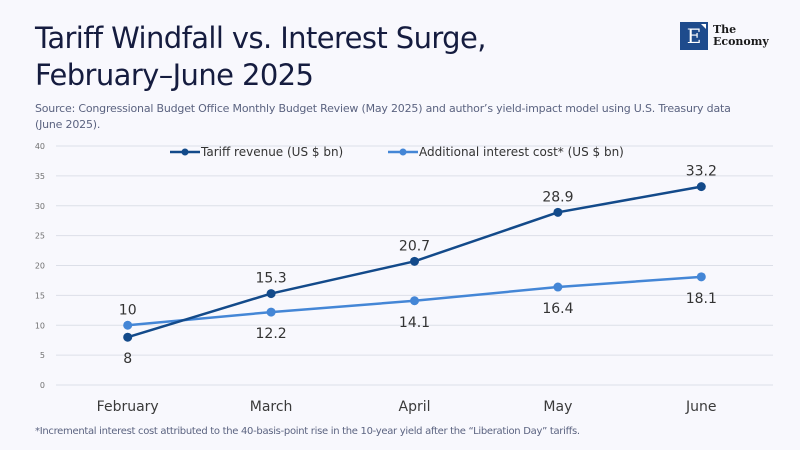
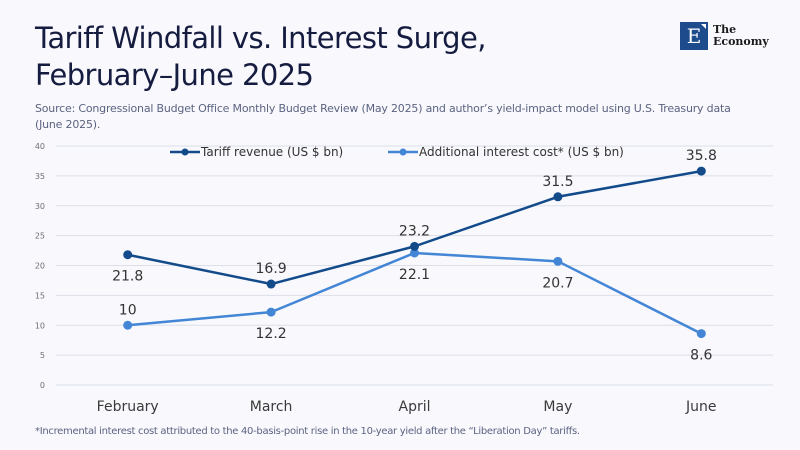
Tariff revenue (US $ bn)/February: 8 -> 21.8
Tariff revenue (US $ bn)/March: 15.3 -> 16.9
Tariff revenue (US $ bn)/April: 20.7 -> 23.2
Additional interest cost* (US $ bn)/April: 14.1 -> 22.1
Tariff revenue (US $ bn)/May: 28.9 -> 31.5
Additional interest cost* (US $ bn)/May: 16.4 -> 20.7
Tariff revenue (US $ bn)/June: 33.2 -> 35.8
Additional interest cost* (US $ bn)/June: 18.1 -> 8.6
